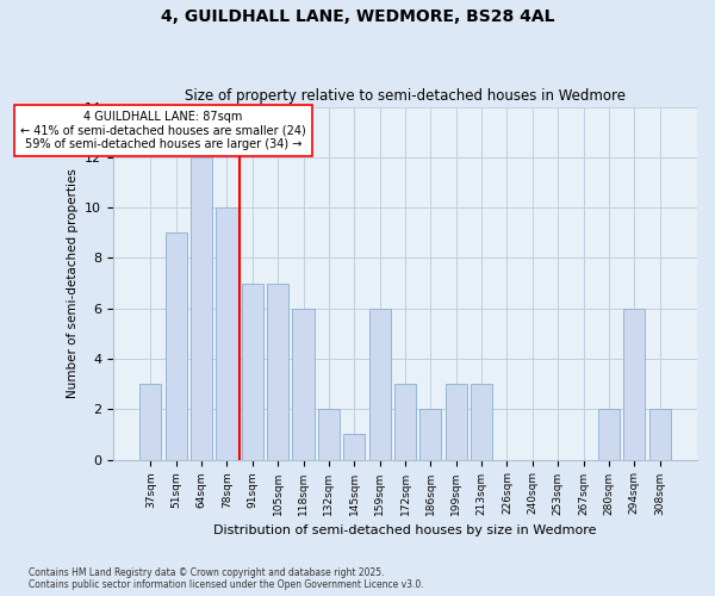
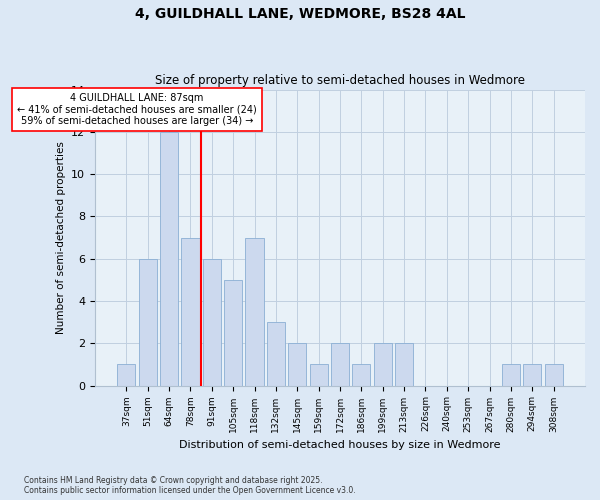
37sqm: 3 -> 1
51sqm: 9 -> 6
78sqm: 10 -> 7
91sqm: 7 -> 6
105sqm: 7 -> 5
118sqm: 6 -> 7
132sqm: 2 -> 3
145sqm: 1 -> 2
159sqm: 6 -> 1
172sqm: 3 -> 2
186sqm: 2 -> 1
199sqm: 3 -> 2
213sqm: 3 -> 2
280sqm: 2 -> 1
294sqm: 6 -> 1
308sqm: 2 -> 1
